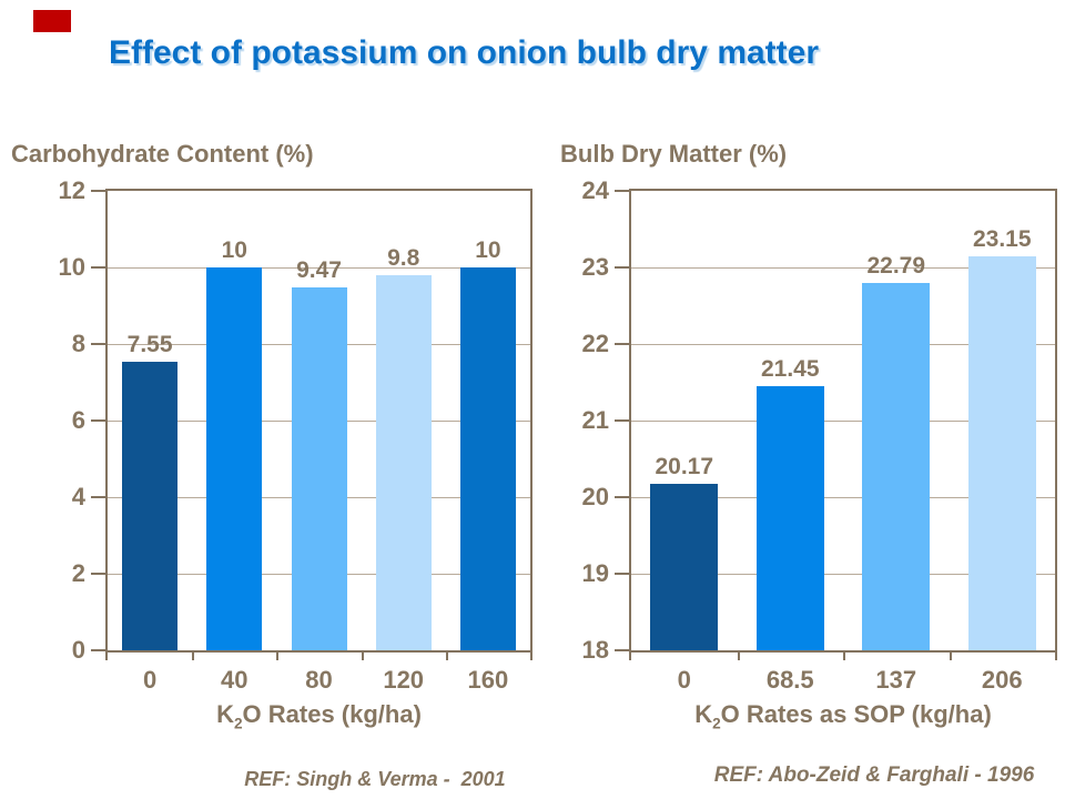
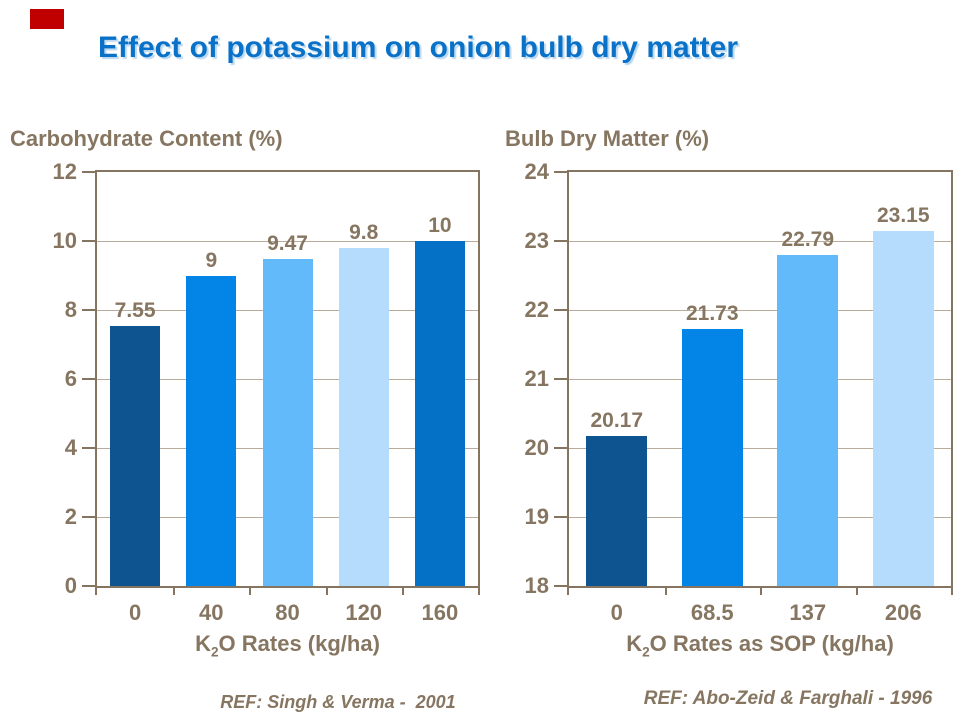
Carbohydrate Content (%)/40: 10 -> 9
Bulb Dry Matter (%)/68.5: 21.45 -> 21.73
